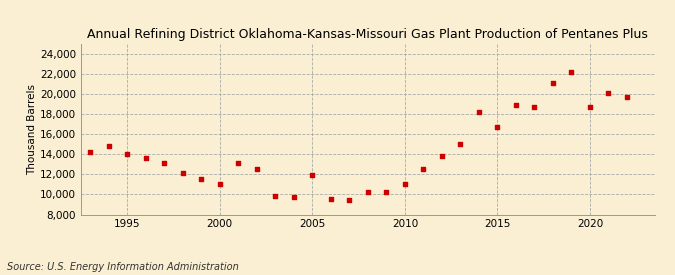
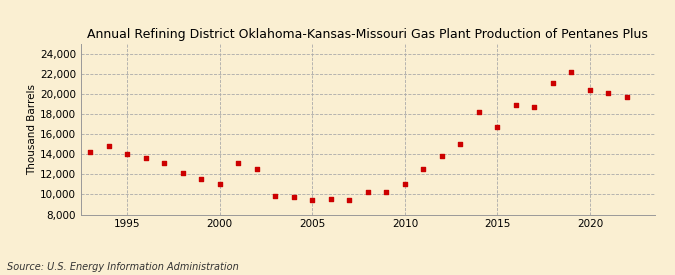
2005: 11,900 -> 9,400
2020: 18,700 -> 20,400
